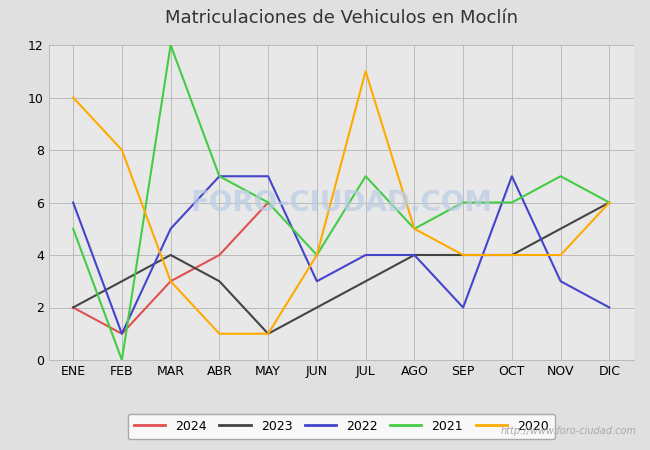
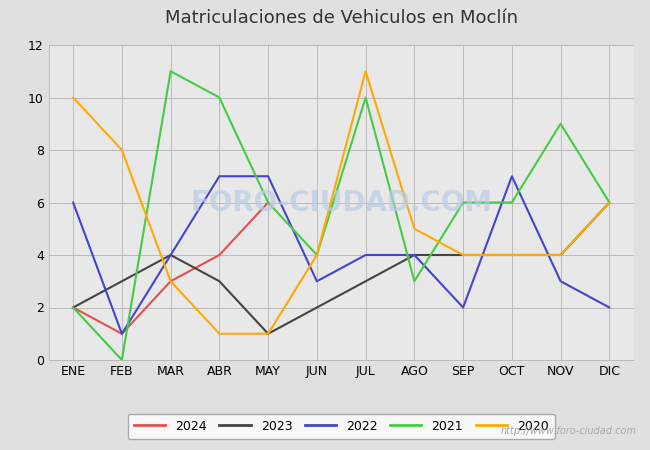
2021/ENE: 5 -> 2
2022/MAR: 5 -> 4
2021/MAR: 12 -> 11
2021/ABR: 7 -> 10
2021/JUL: 7 -> 10
2021/AGO: 5 -> 3
2023/NOV: 5 -> 4
2021/NOV: 7 -> 9
